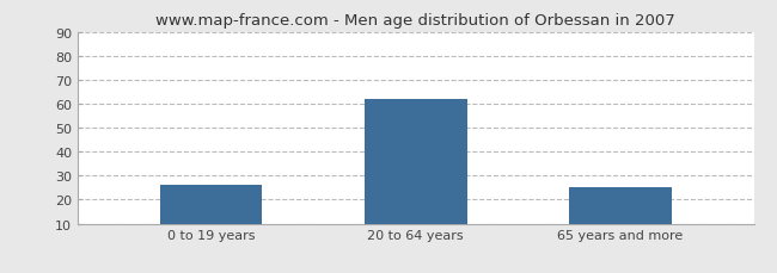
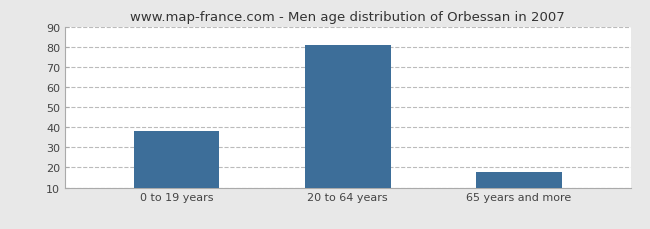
0 to 19 years: 26 -> 38
20 to 64 years: 62 -> 81
65 years and more: 25 -> 18
